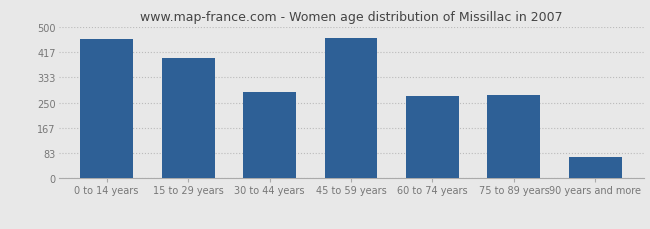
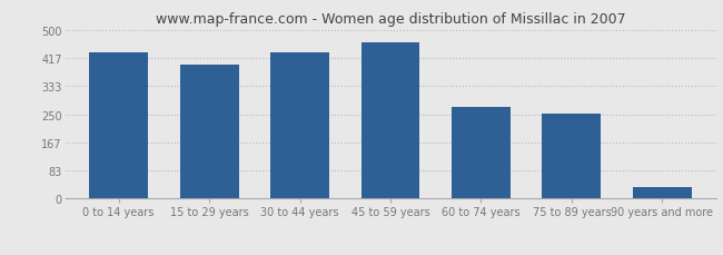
0 to 14 years: 460 -> 432
30 to 44 years: 285 -> 433
75 to 89 years: 275 -> 253
90 years and more: 70 -> 35
